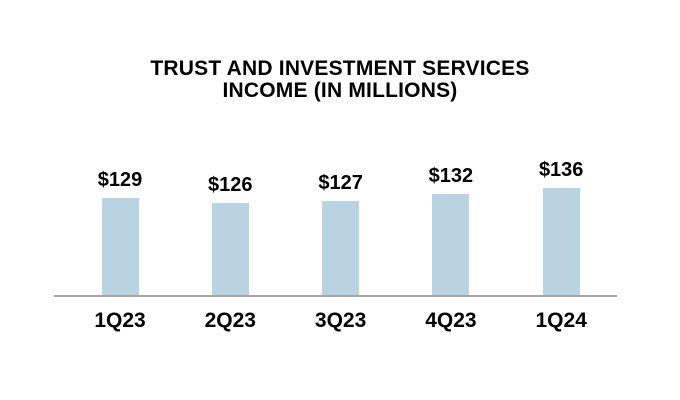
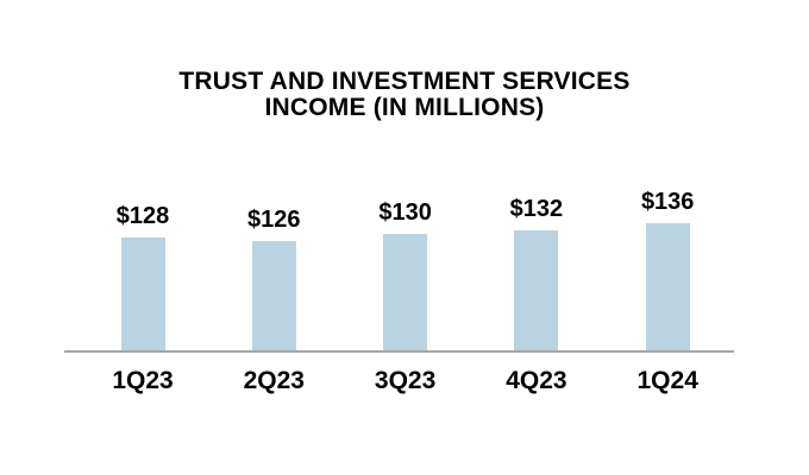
1Q23: $129 -> $128
3Q23: $127 -> $130
